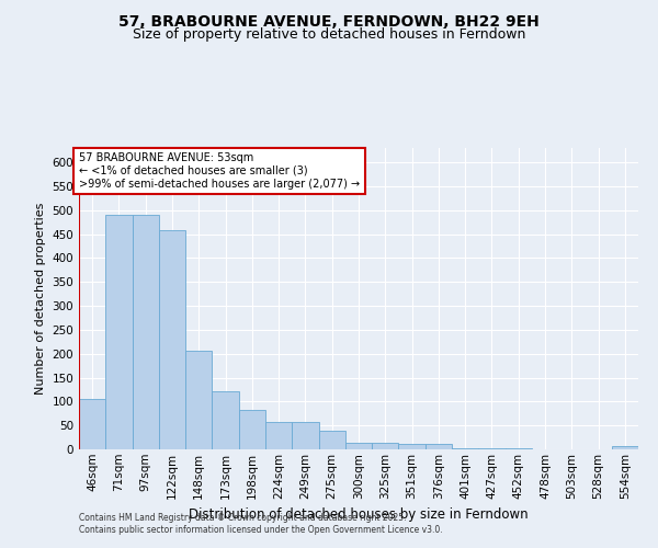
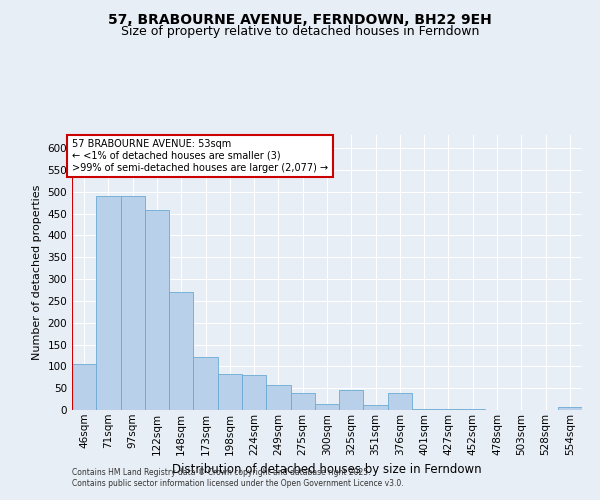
148sqm: 207 -> 270
224sqm: 58 -> 80
325sqm: 14 -> 45
376sqm: 11 -> 40
